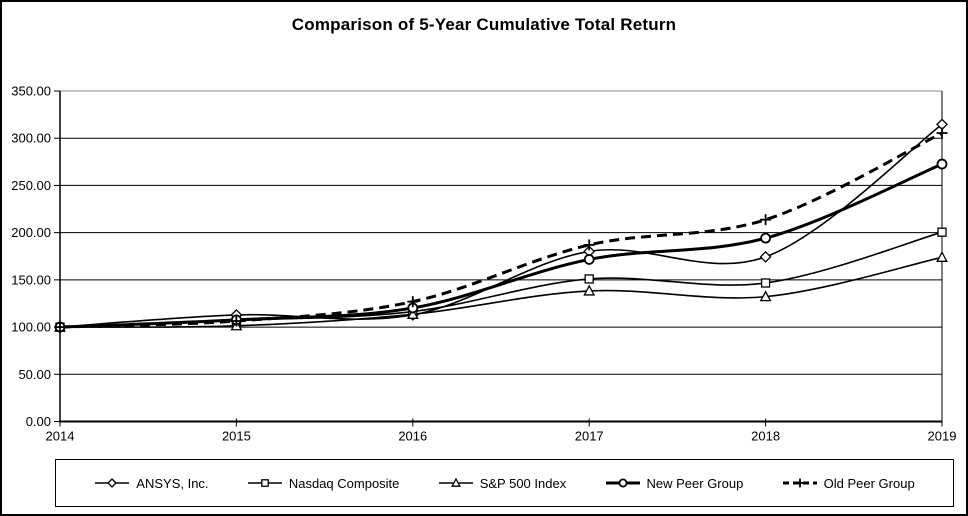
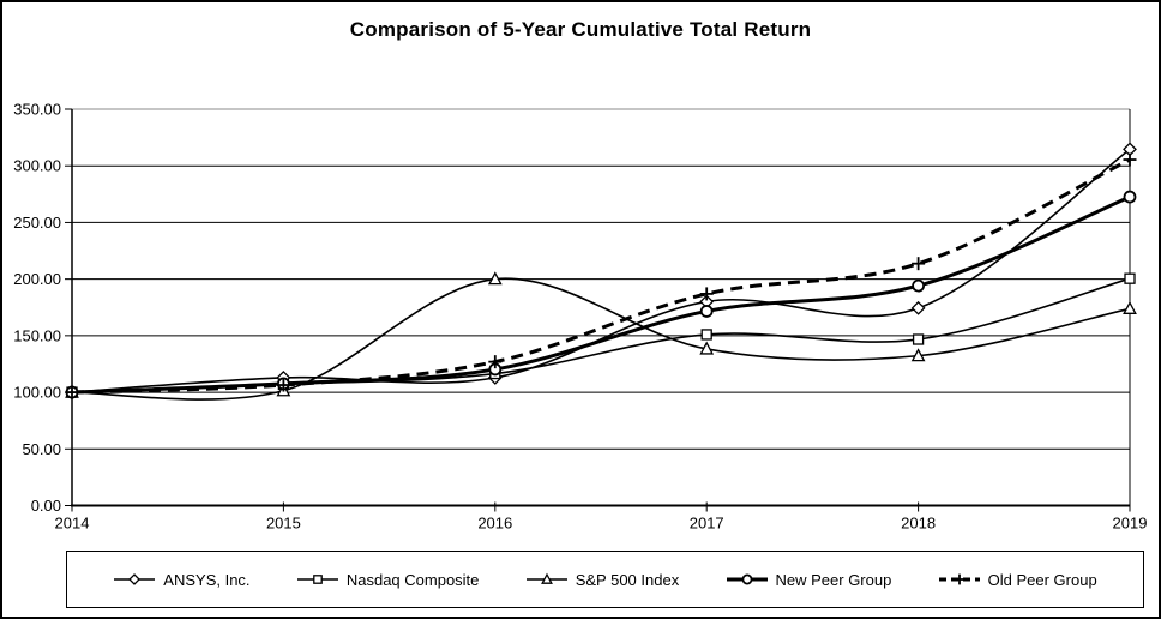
S&P 500 Index/2016: 110 -> 200
